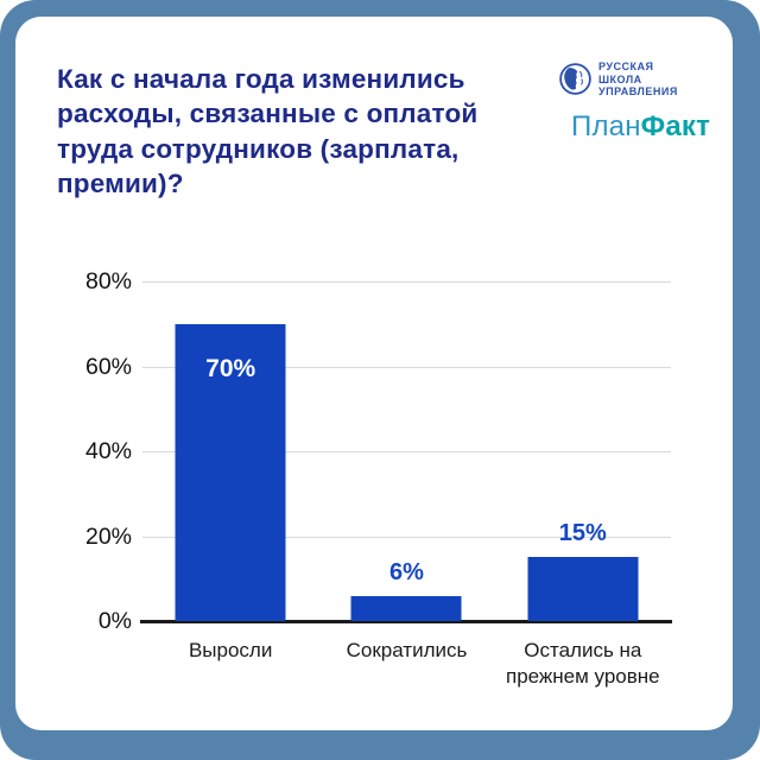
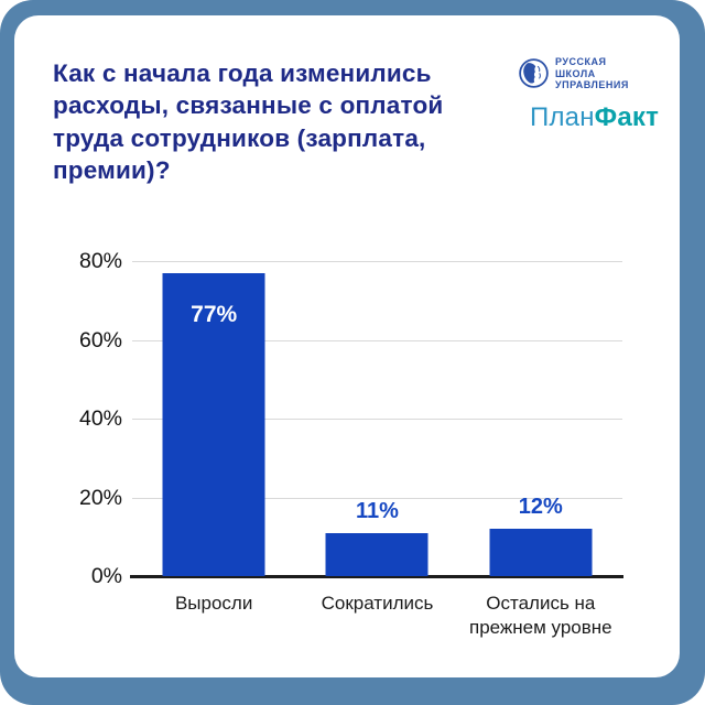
Выросли: 70% -> 77%
Сократились: 6% -> 11%
Остались на прежнем уровне: 15% -> 12%
